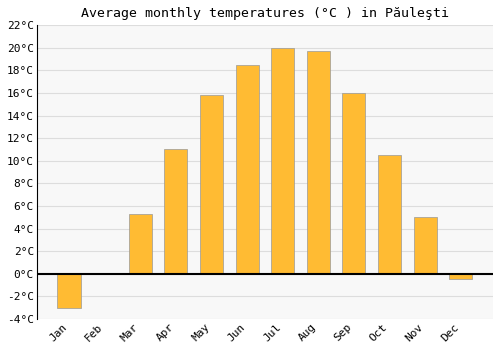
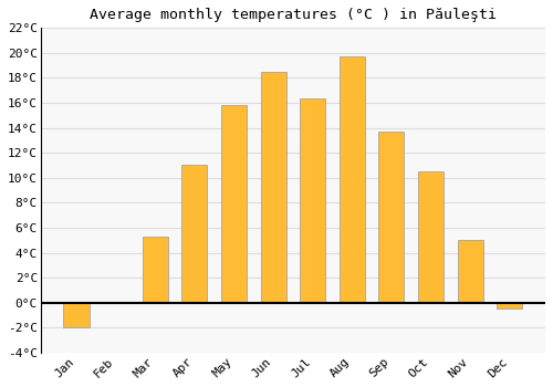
Jan: -3.0°C -> -2.0°C
Jul: 20.0°C -> 16.4°C
Sep: 16.0°C -> 13.7°C
